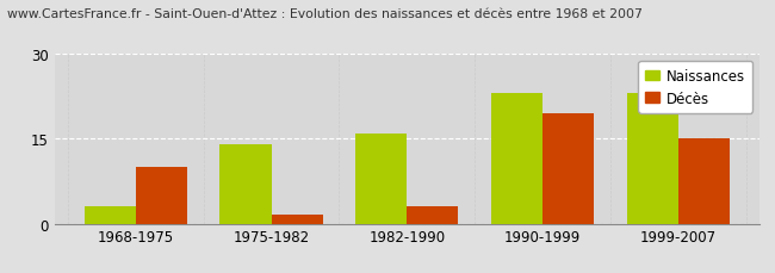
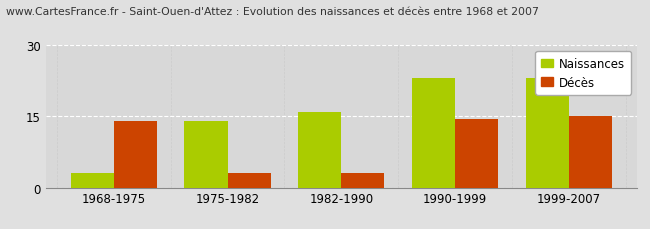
Décès/1968-1975: 10.0 -> 14.0
Décès/1975-1982: 1.5 -> 3.0
Décès/1990-1999: 19.5 -> 14.5
